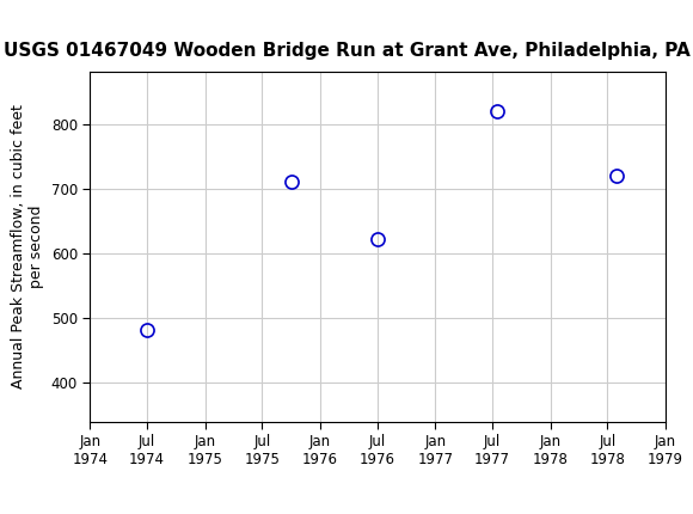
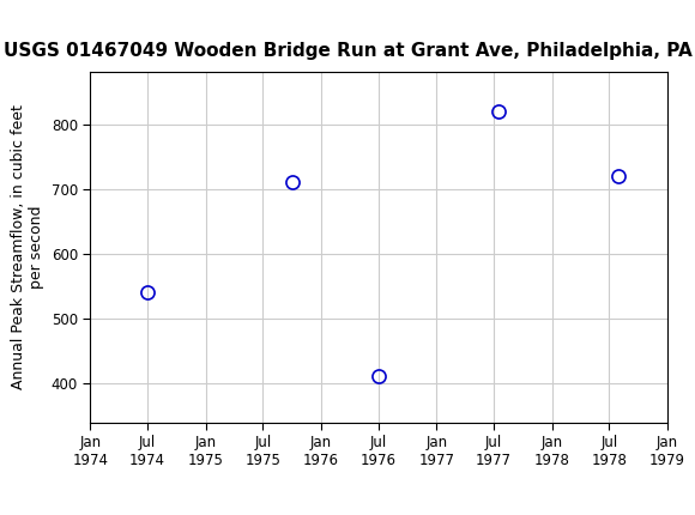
Jul 1974: 482 -> 540
Jul 1976: 622 -> 412
